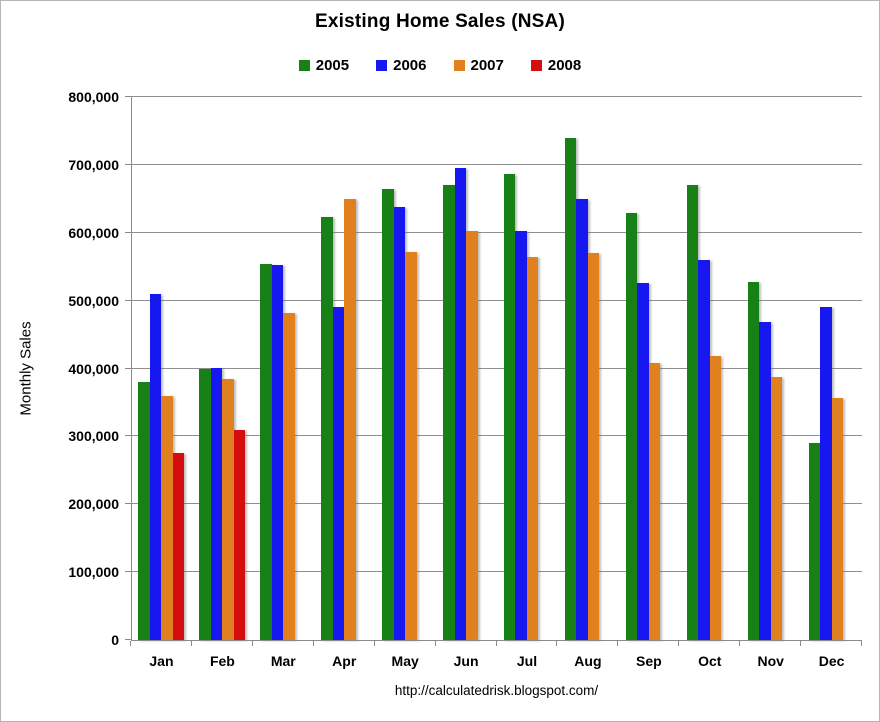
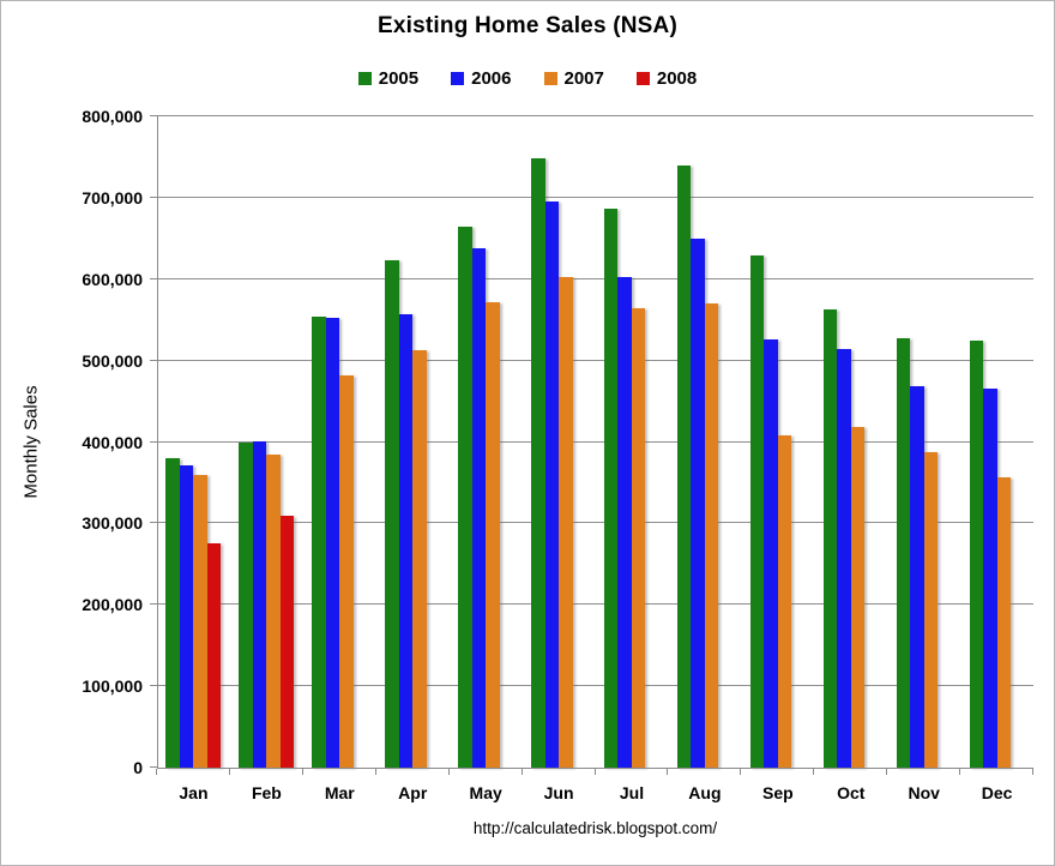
2006/Jan: 510000 -> 370000
2006/Apr: 490000 -> 560000
2007/Apr: 650000 -> 510000
2005/Jun: 670000 -> 750000
2005/Oct: 670000 -> 560000
2006/Oct: 560000 -> 510000
2005/Dec: 290000 -> 520000
2006/Dec: 490000 -> 470000
